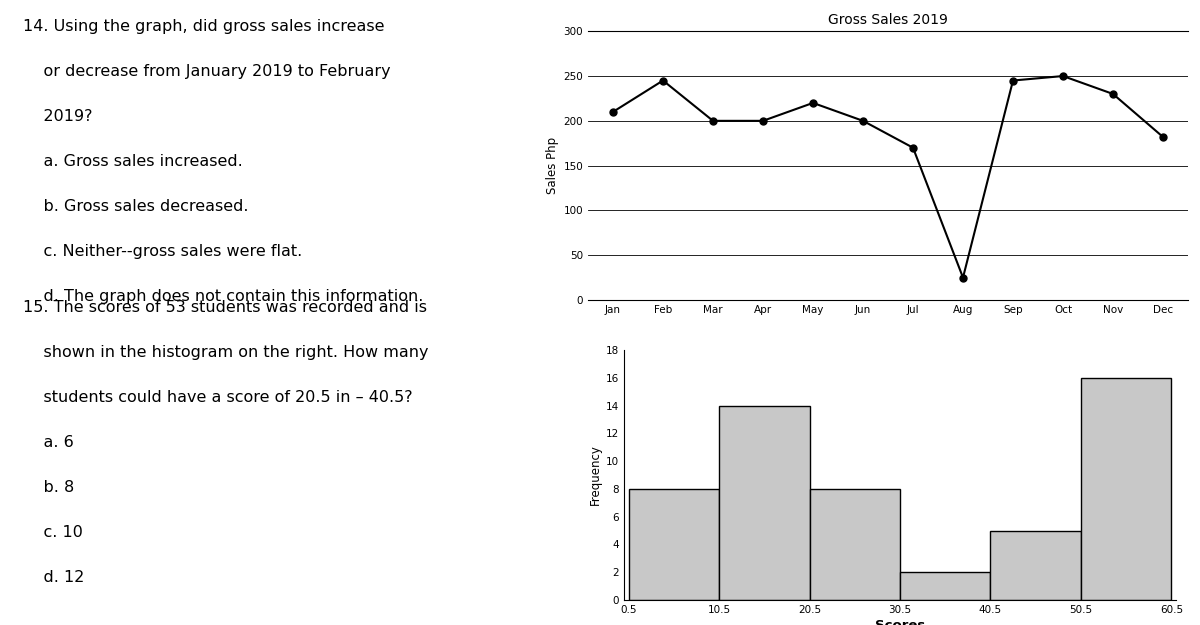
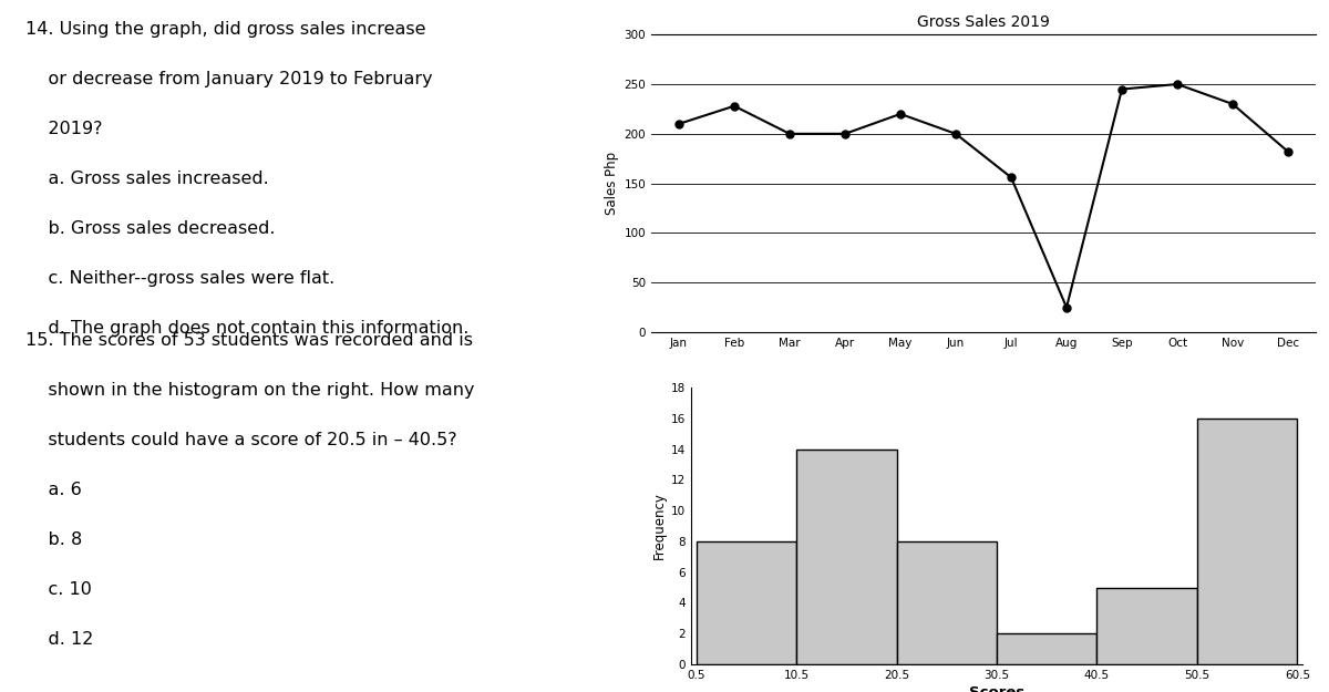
Gross Sales 2019/Feb: 245 -> 228
Gross Sales 2019/Jul: 170 -> 156
